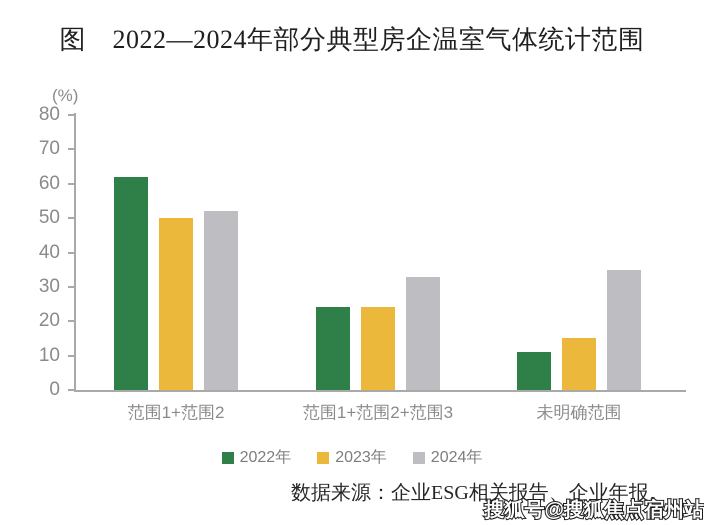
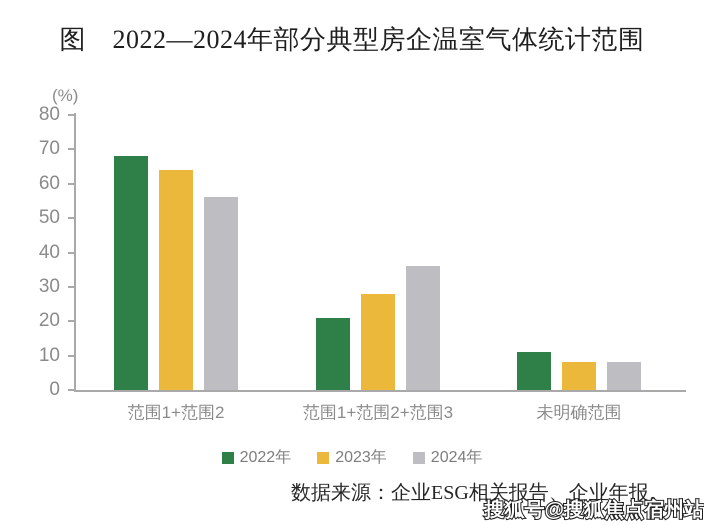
2022年/范围1+范围2: 62 -> 68
2023年/范围1+范围2: 50 -> 64
2024年/范围1+范围2: 52 -> 56
2022年/范围1+范围2+范围3: 24 -> 21
2023年/范围1+范围2+范围3: 24 -> 28
2024年/范围1+范围2+范围3: 33 -> 36
2023年/未明确范围: 15 -> 8
2024年/未明确范围: 35 -> 8
